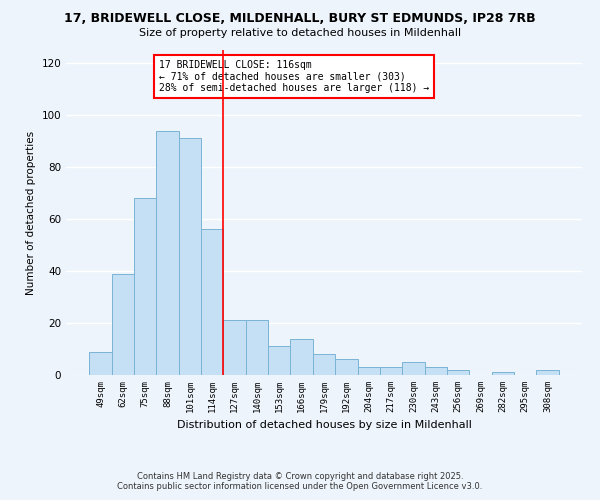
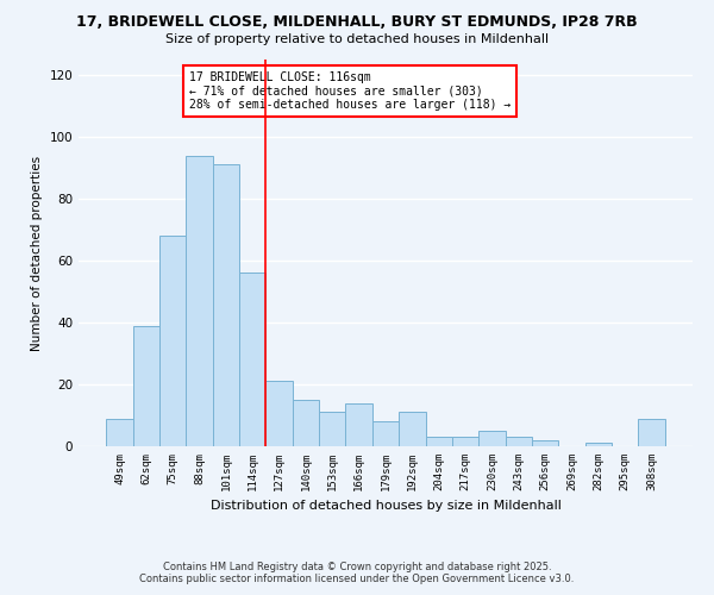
140sqm: 21 -> 15
192sqm: 6 -> 11
308sqm: 2 -> 9
